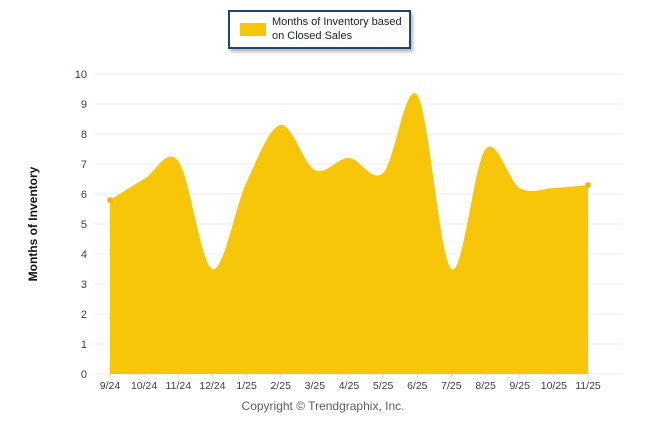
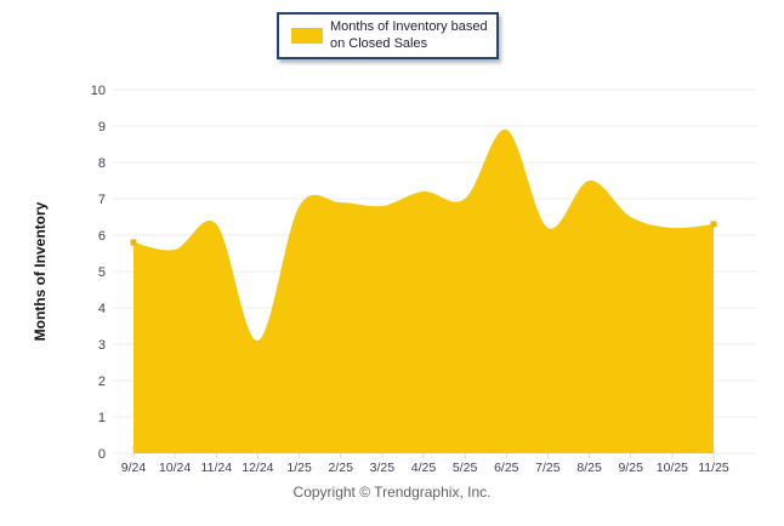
10/24: 6.5 -> 5.6
11/24: 7.1 -> 6.3
12/24: 3.5 -> 3.1
1/25: 6.4 -> 6.8
2/25: 8.3 -> 6.9
5/25: 6.7 -> 7.0
6/25: 9.3 -> 8.9
7/25: 3.5 -> 6.2
9/25: 6.2 -> 6.5
